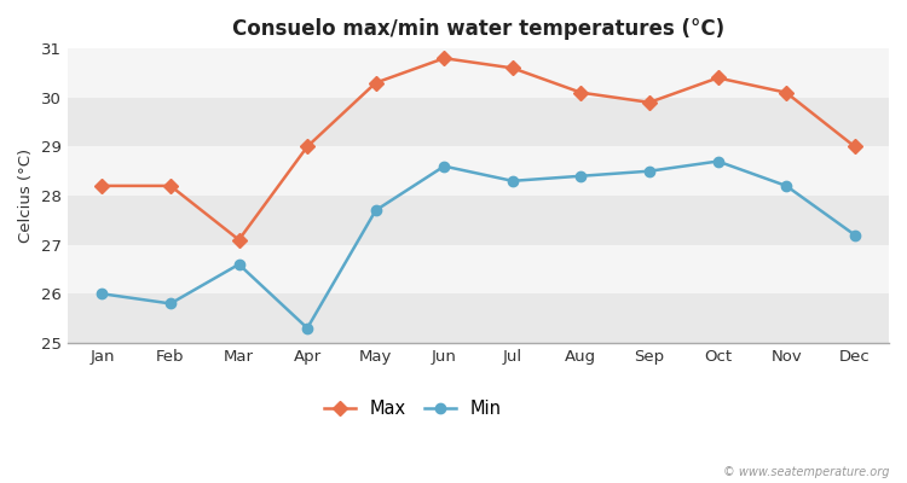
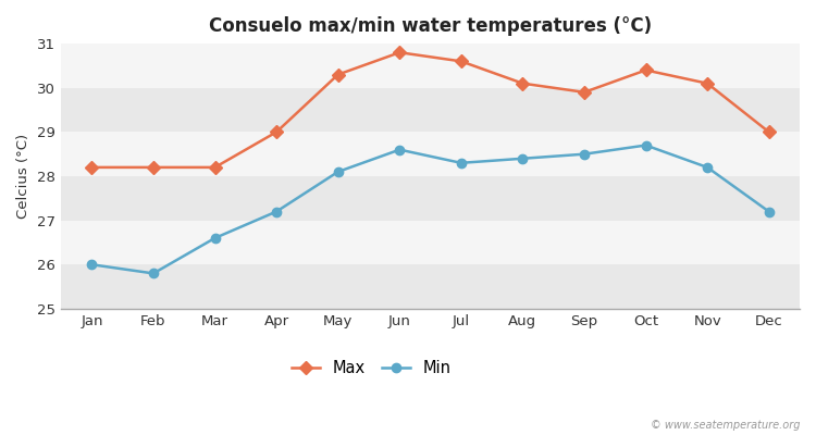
Max/Mar: 27.1 -> 28.2
Min/Apr: 25.3 -> 27.2
Min/May: 27.7 -> 28.1
